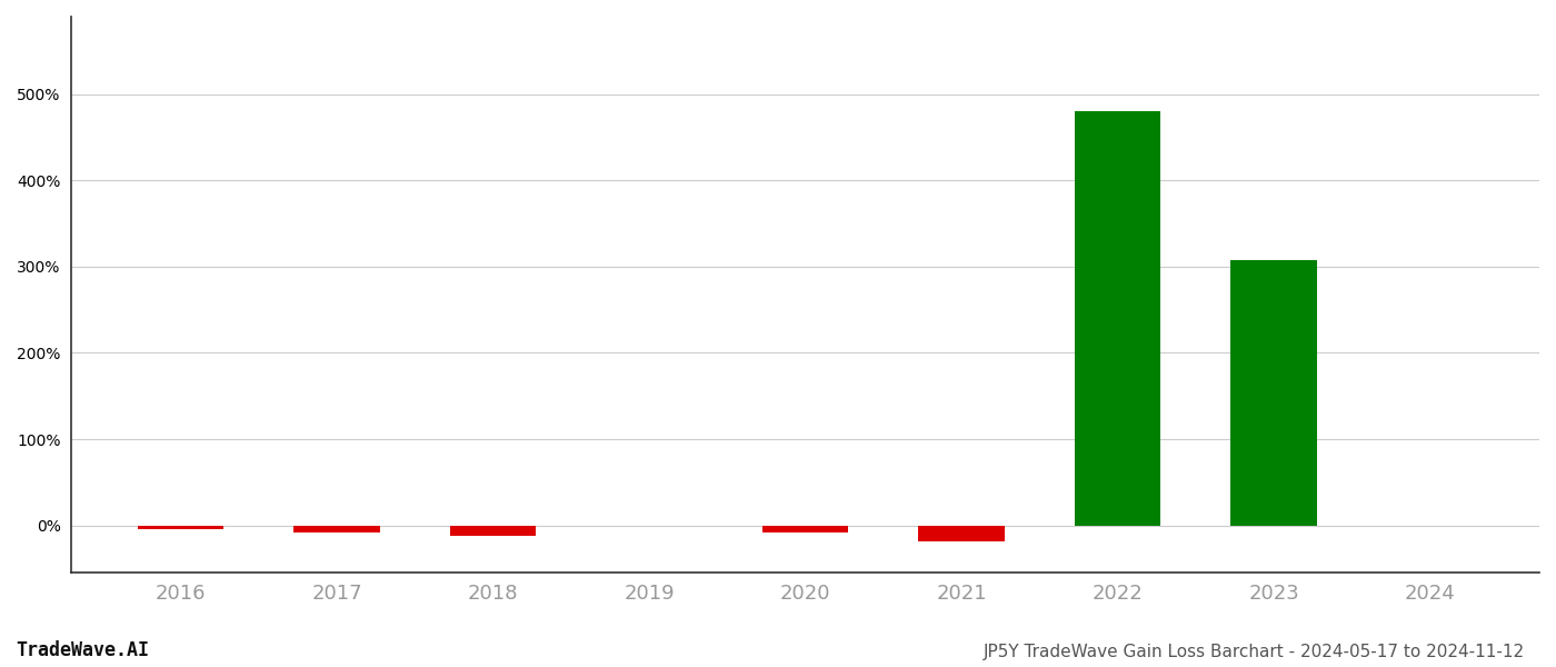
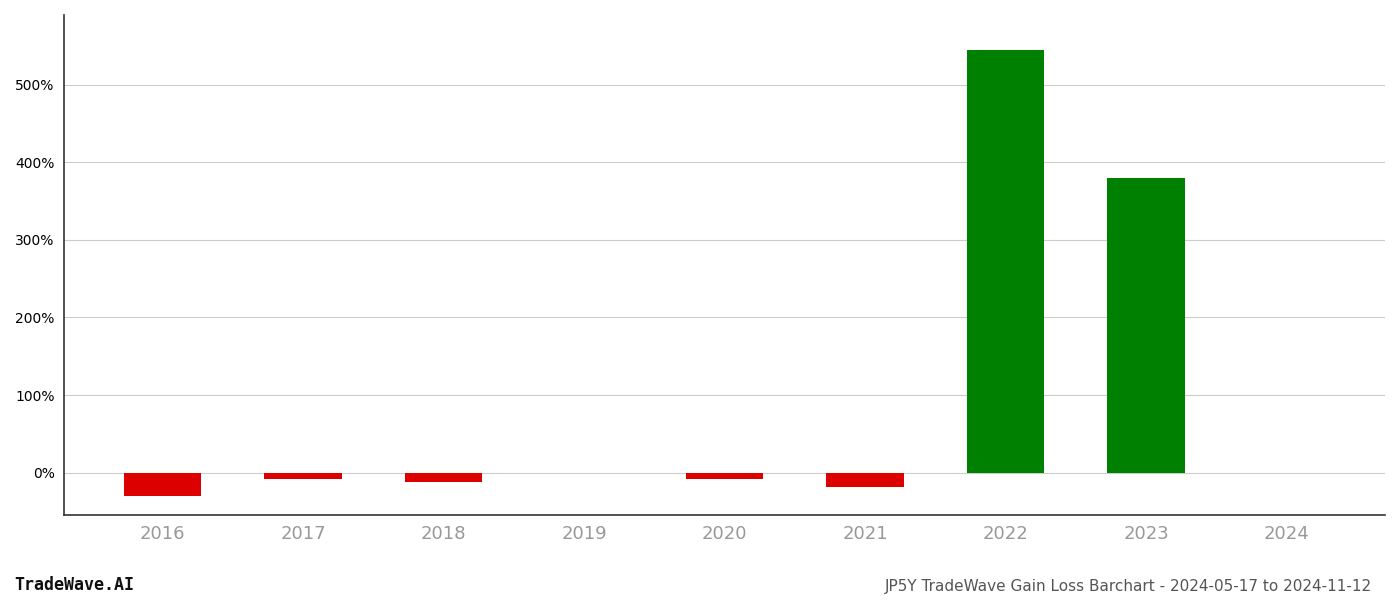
2016: -4% -> -30%
2022: 480% -> 545%
2023: 308% -> 380%
